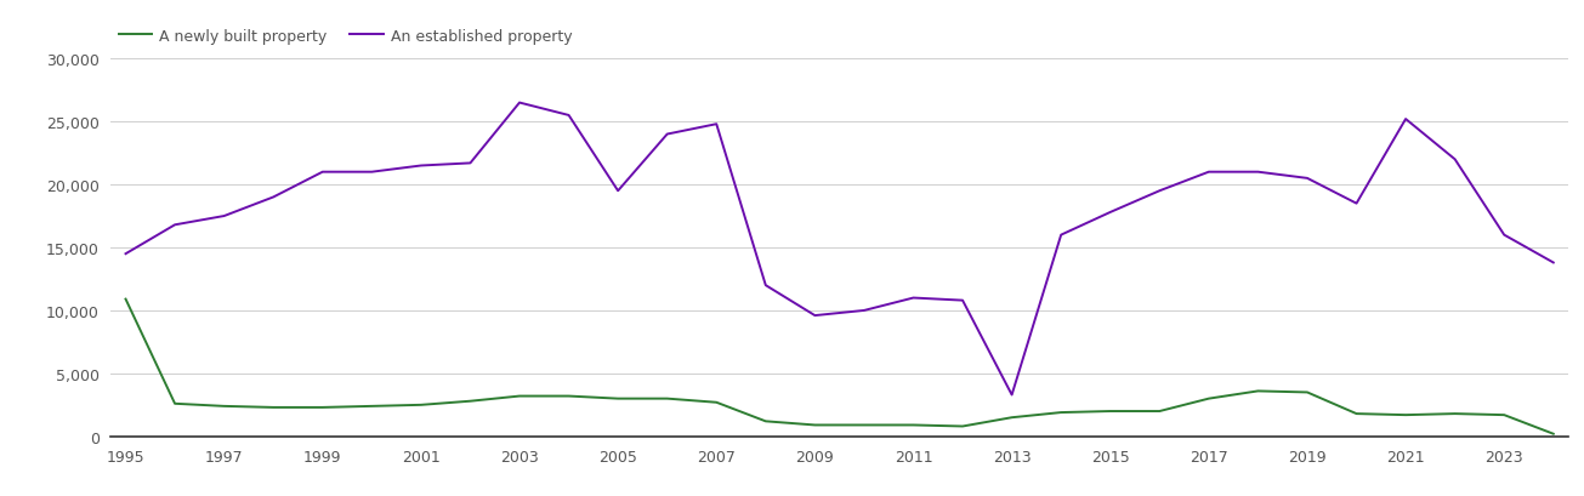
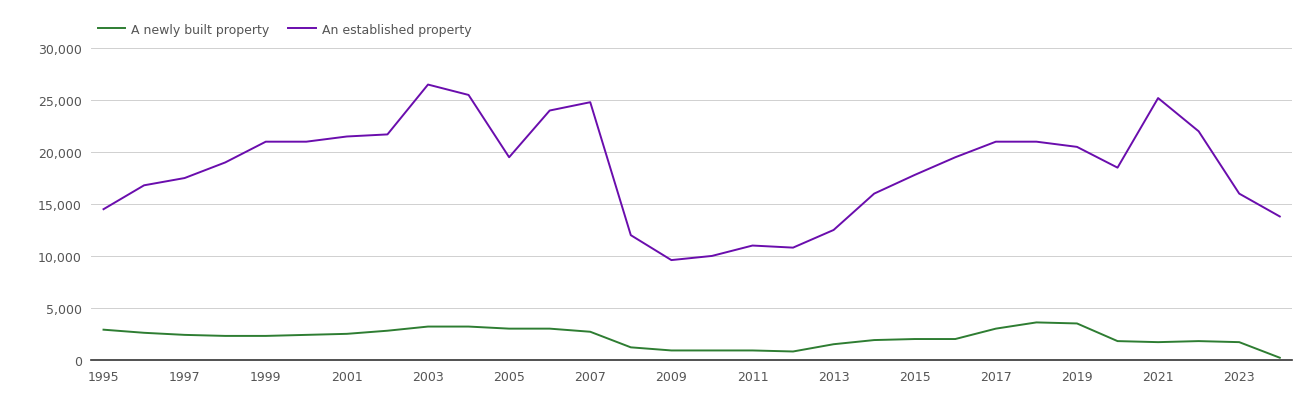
A newly built property/1995: 10,900 -> 2,900
An established property/2013: 3,300 -> 12,500
